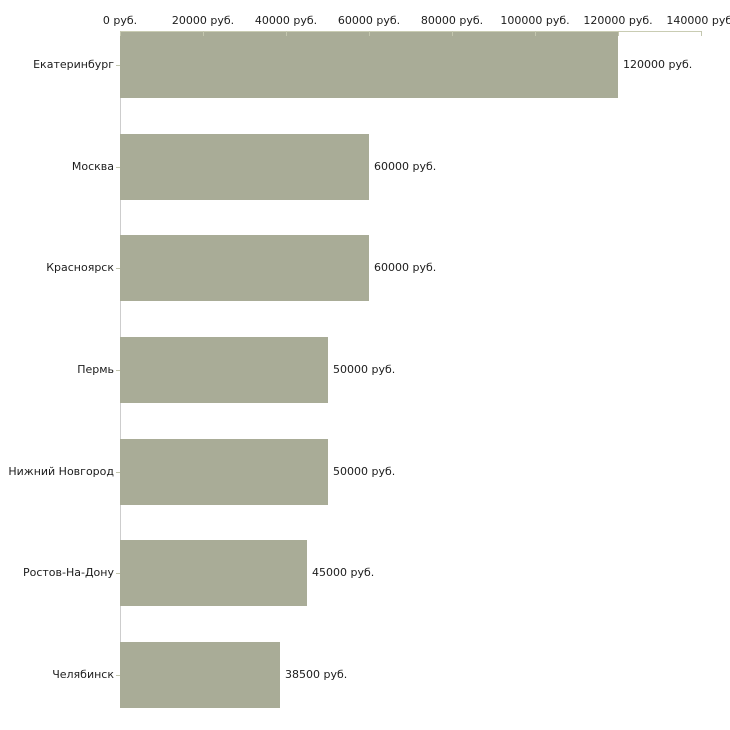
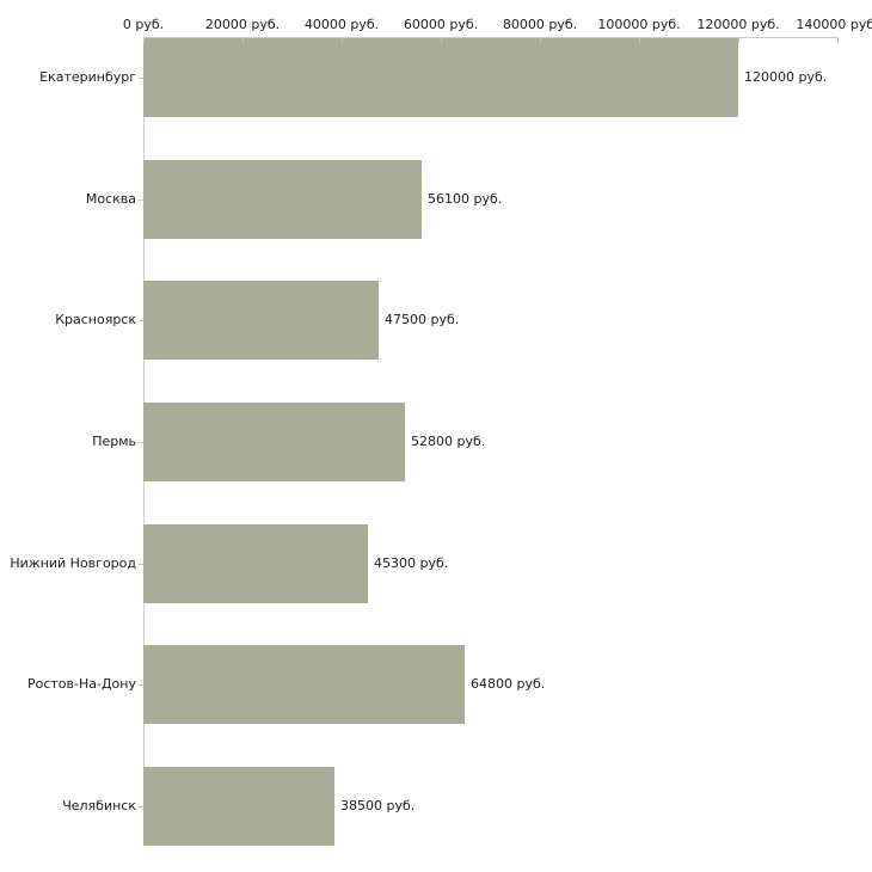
Москва: 60000 -> 56100
Красноярск: 60000 -> 47500
Пермь: 50000 -> 52800
Нижний Новгород: 50000 -> 45300
Ростов-На-Дону: 45000 -> 64800
